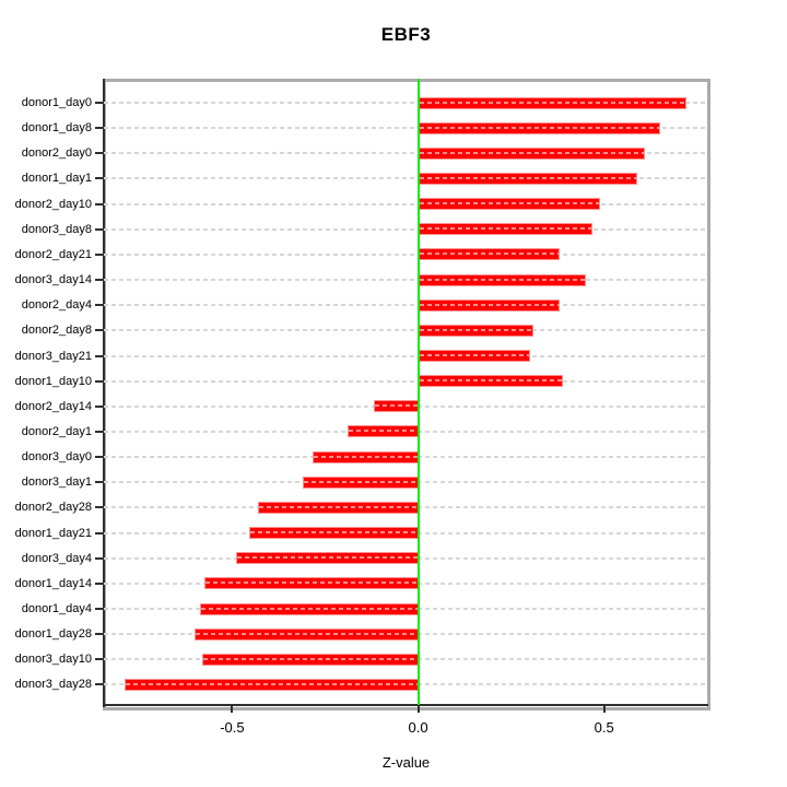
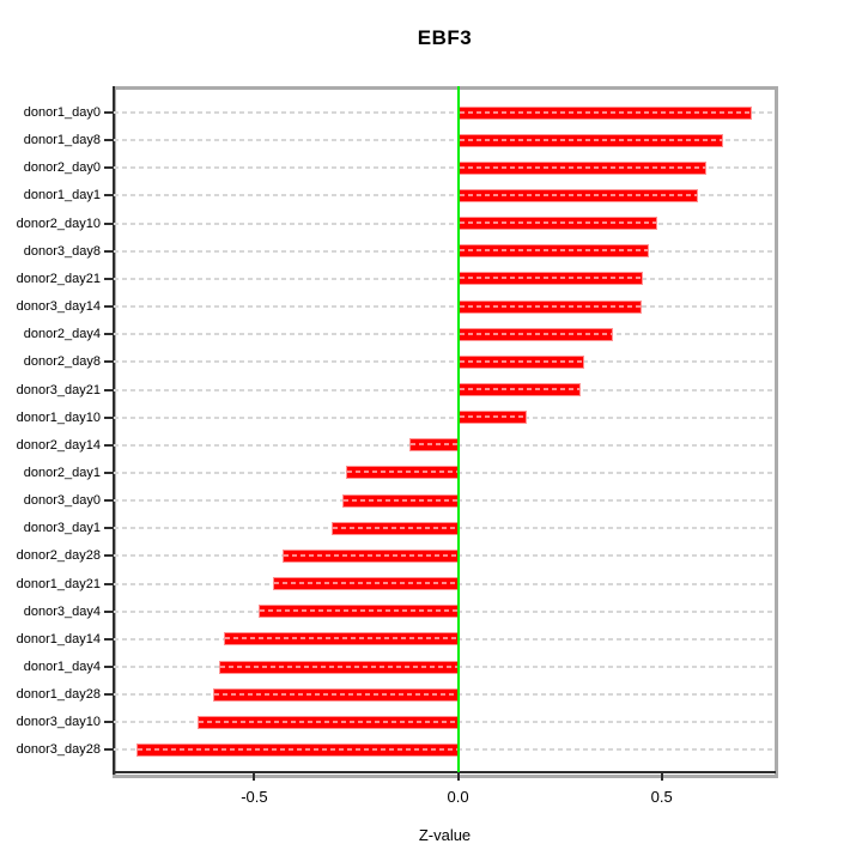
donor2_day21: 0.38 -> 0.46
donor1_day10: 0.39 -> 0.17
donor2_day1: -0.19 -> -0.28
donor3_day10: -0.58 -> -0.64
